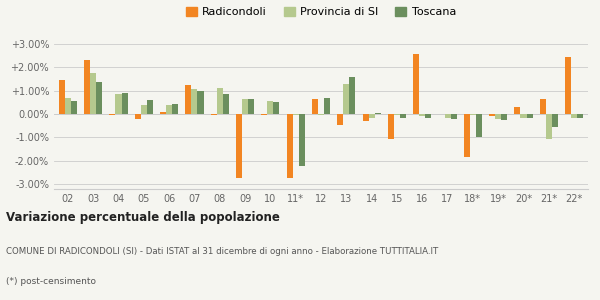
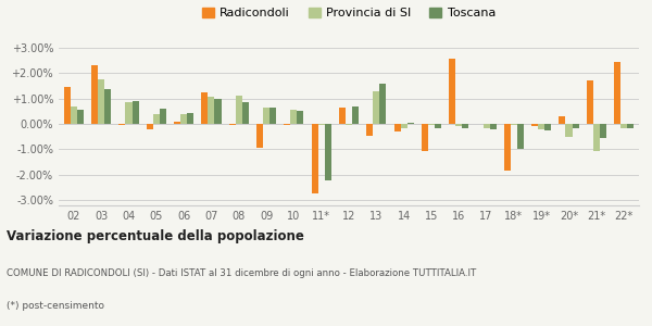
Radicondoli/09: -2.75% -> -0.95%
Provincia di SI/20*: -0.15% -> -0.50%
Radicondoli/21*: 0.65% -> 1.70%
